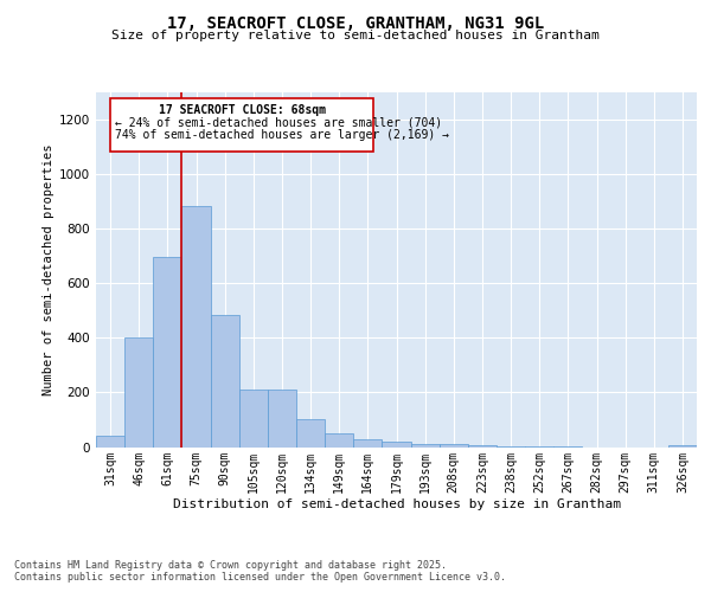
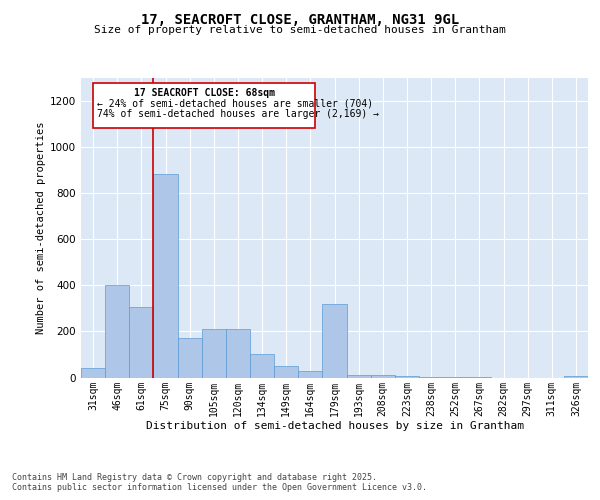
61sqm: 695 -> 305
90sqm: 485 -> 170
179sqm: 20 -> 320
